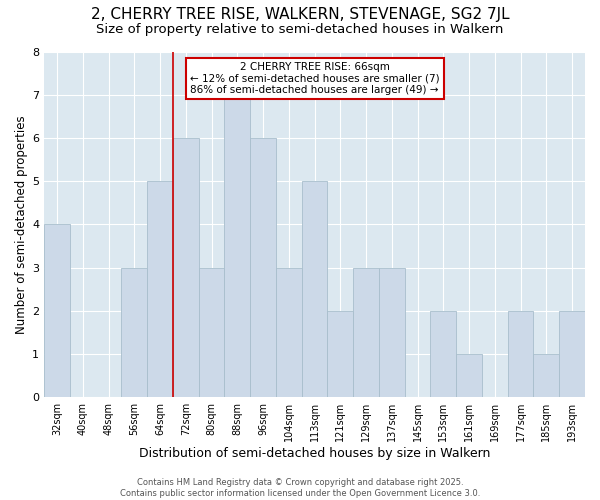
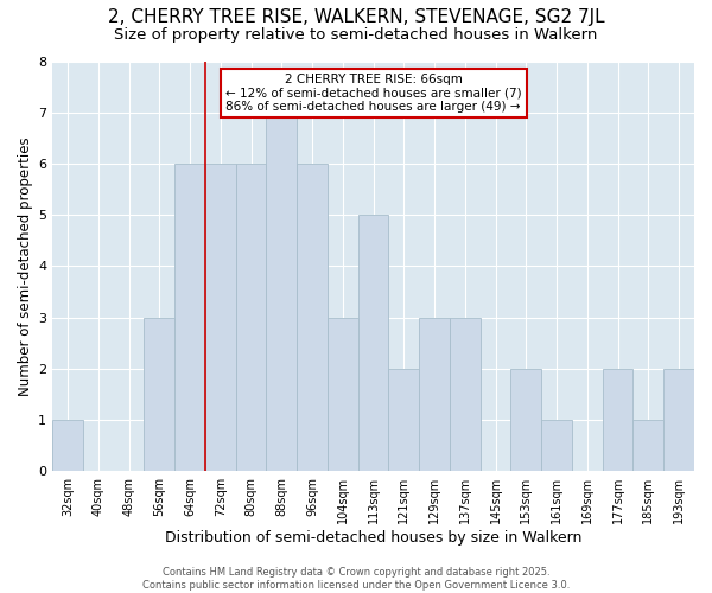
32sqm: 4 -> 1
64sqm: 5 -> 6
80sqm: 3 -> 6
